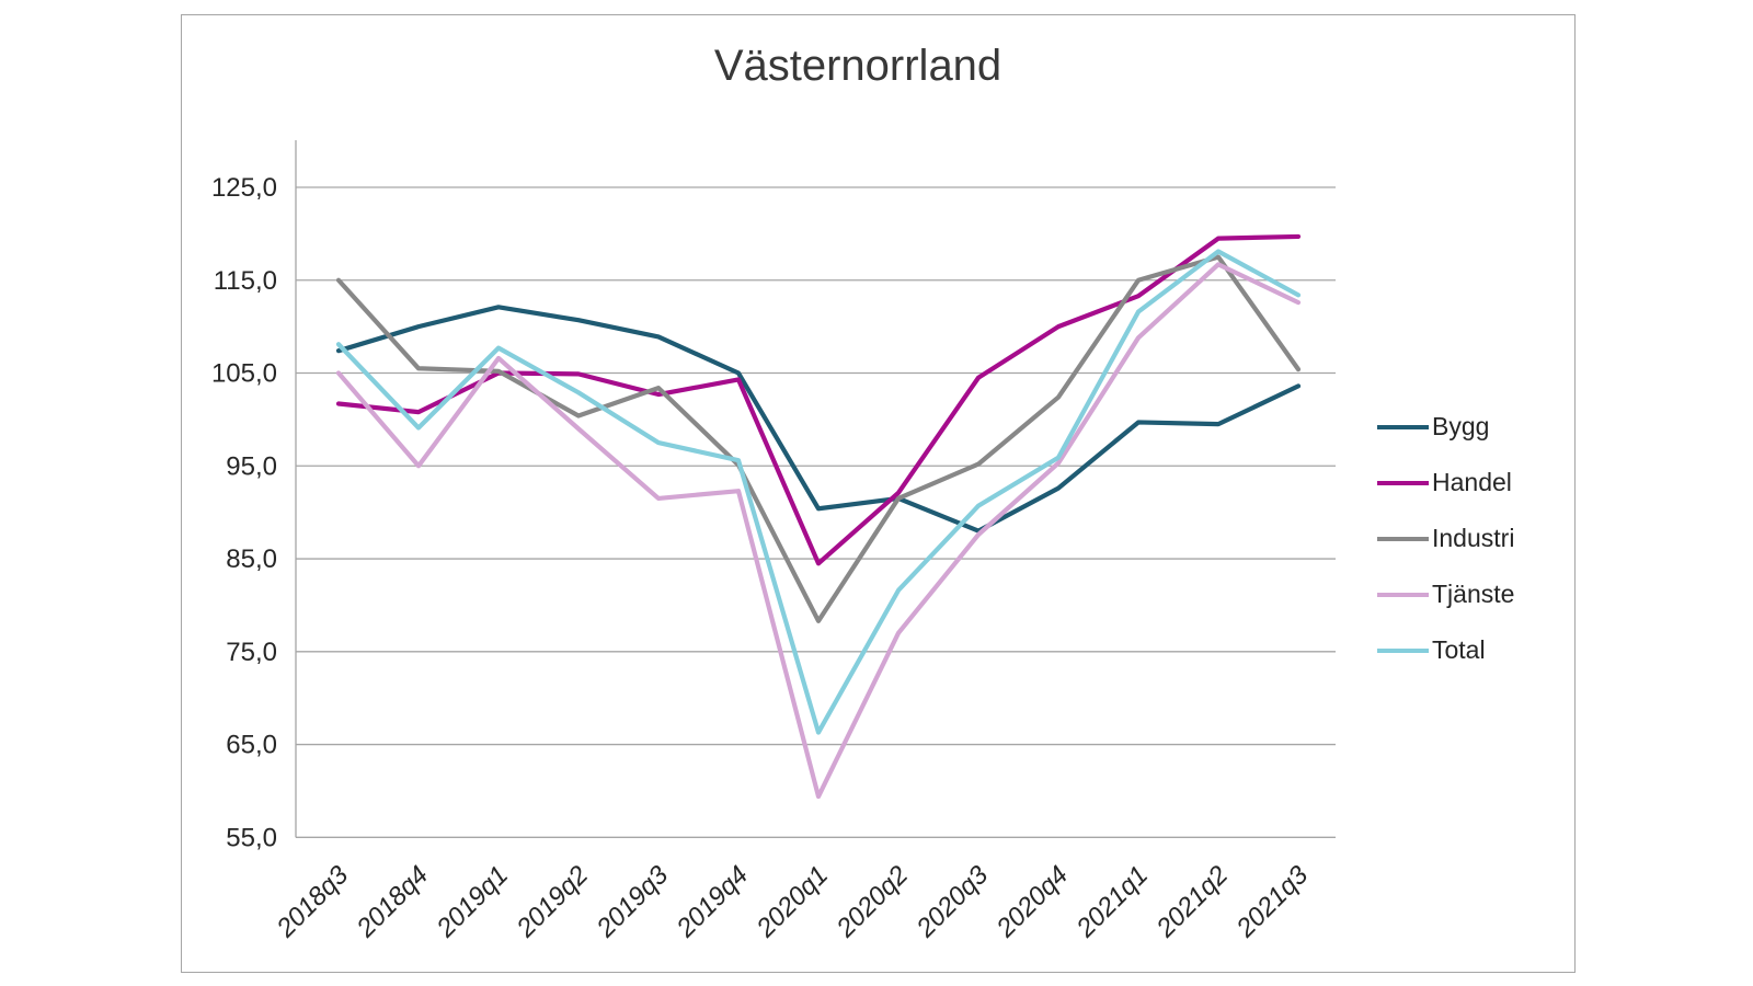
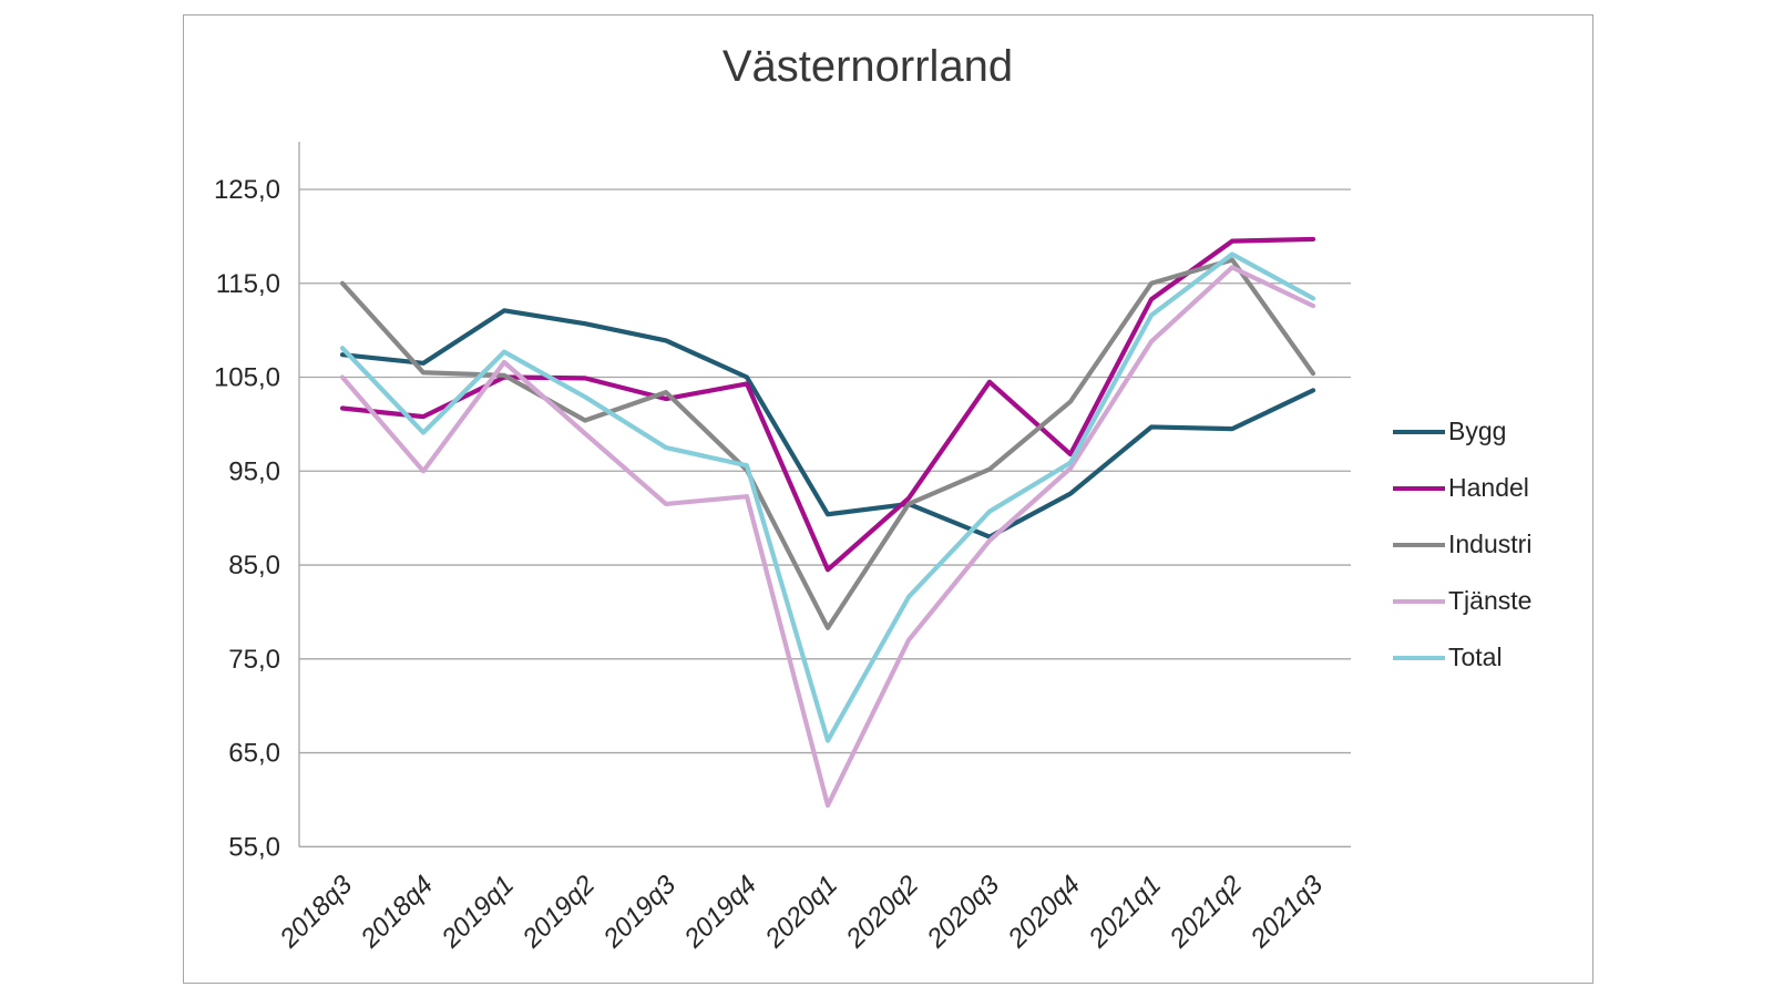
Bygg/2018q4: 110 -> 106
Handel/2020q4: 110 -> 97
